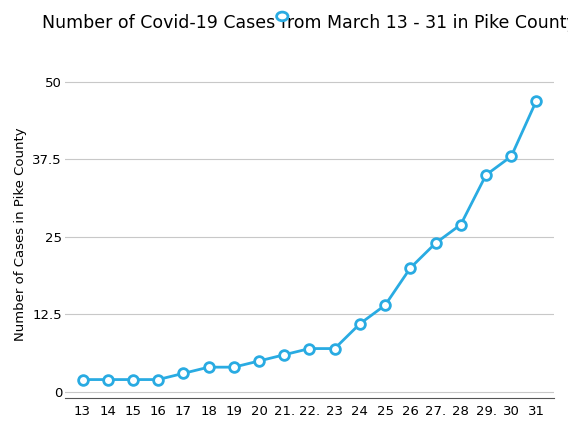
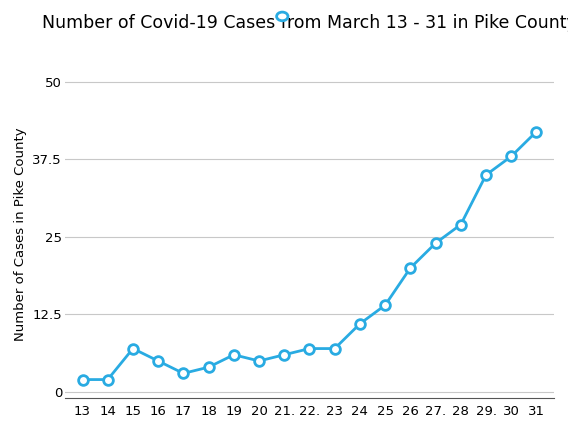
15: 2 -> 7
16: 2 -> 5
19: 4 -> 6
31: 47 -> 42
